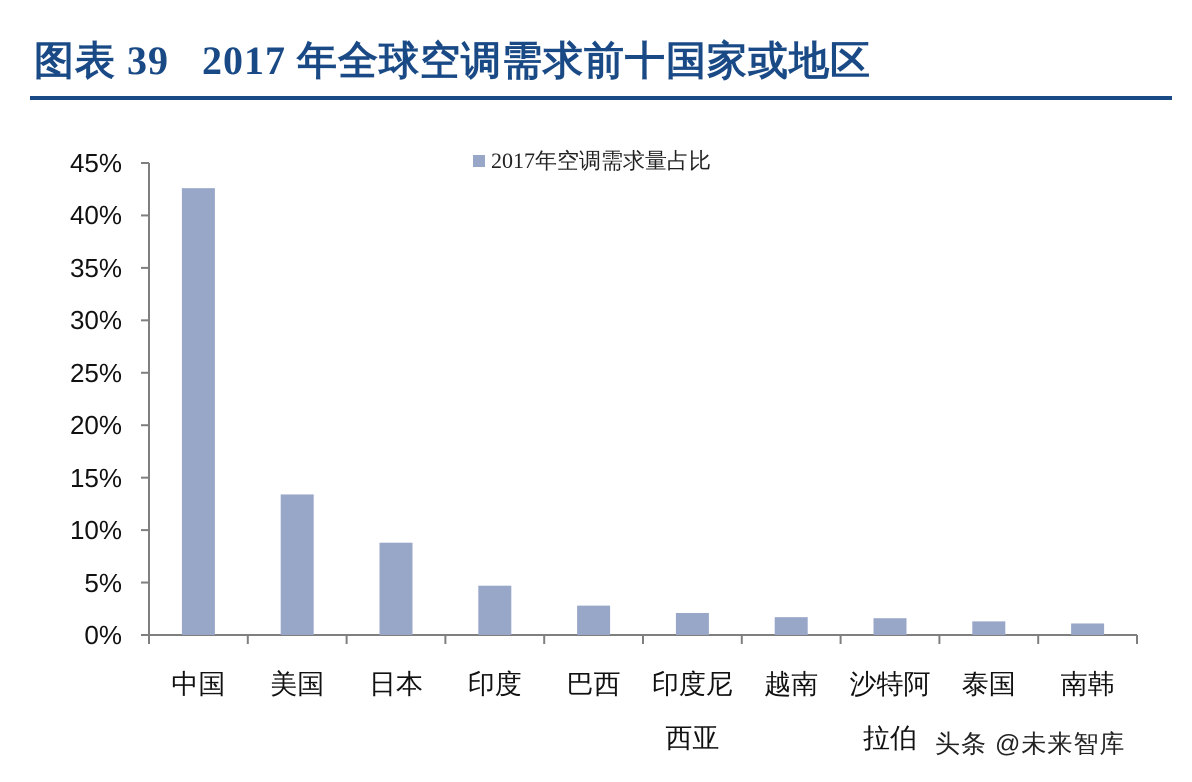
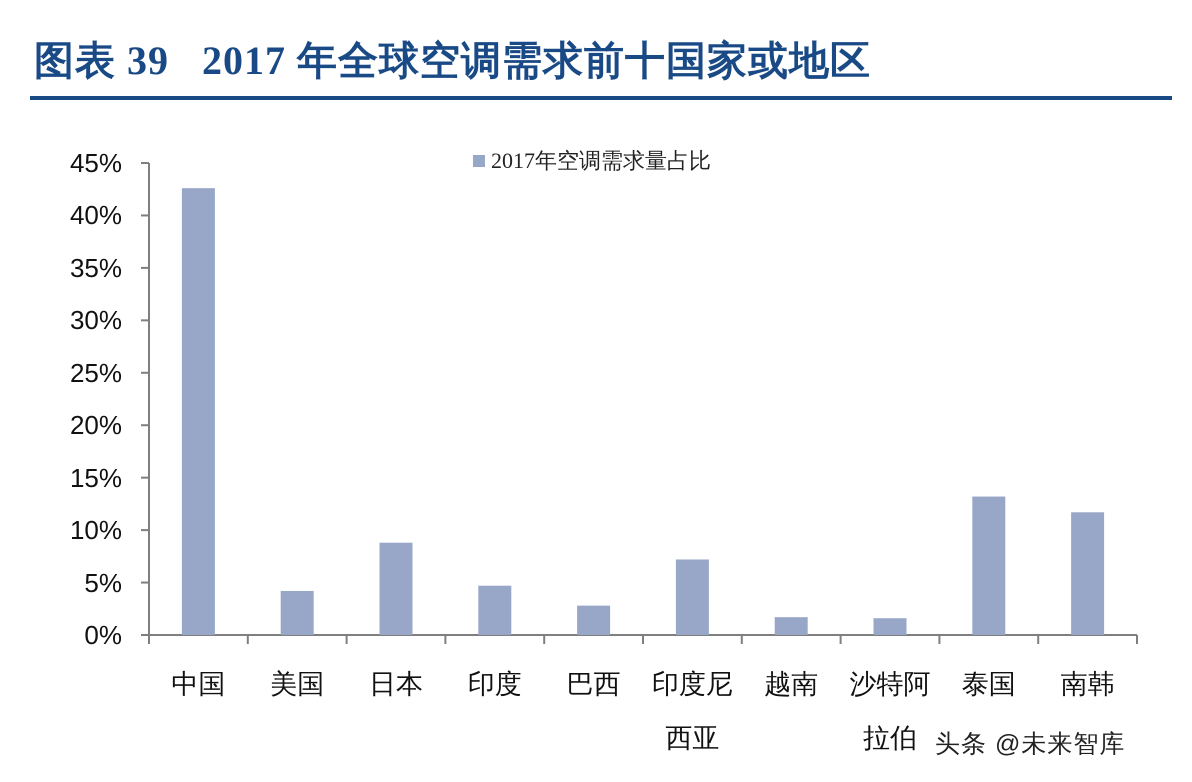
美国: 13.4% -> 4.2%
印度尼西亚: 2.1% -> 7.2%
泰国: 1.3% -> 13.2%
南韩: 1.1% -> 11.7%
